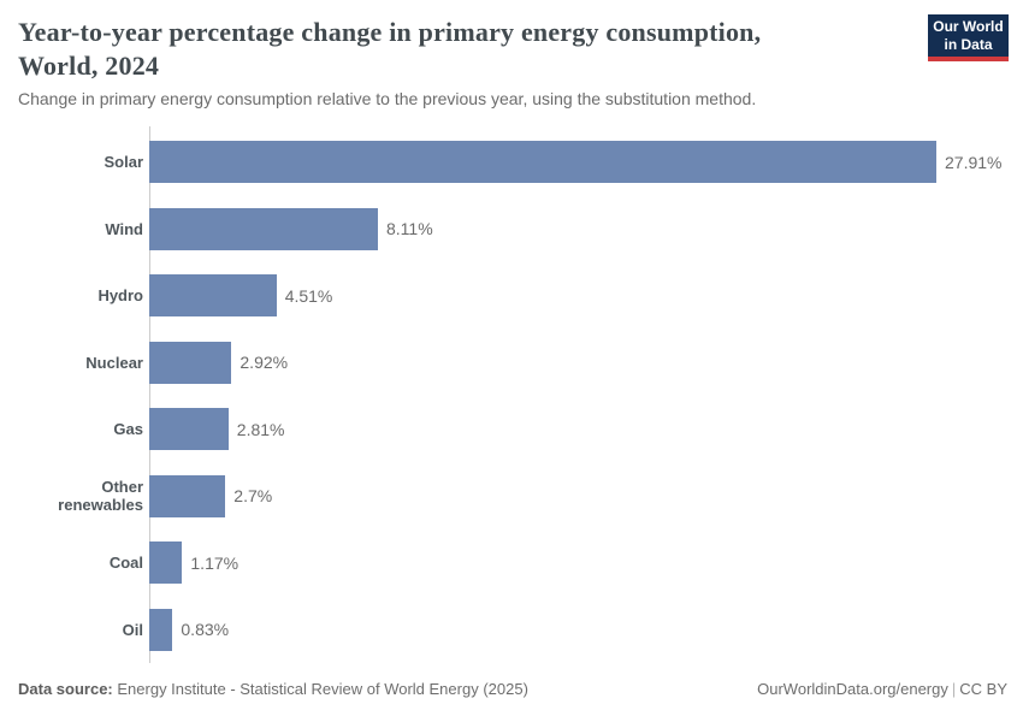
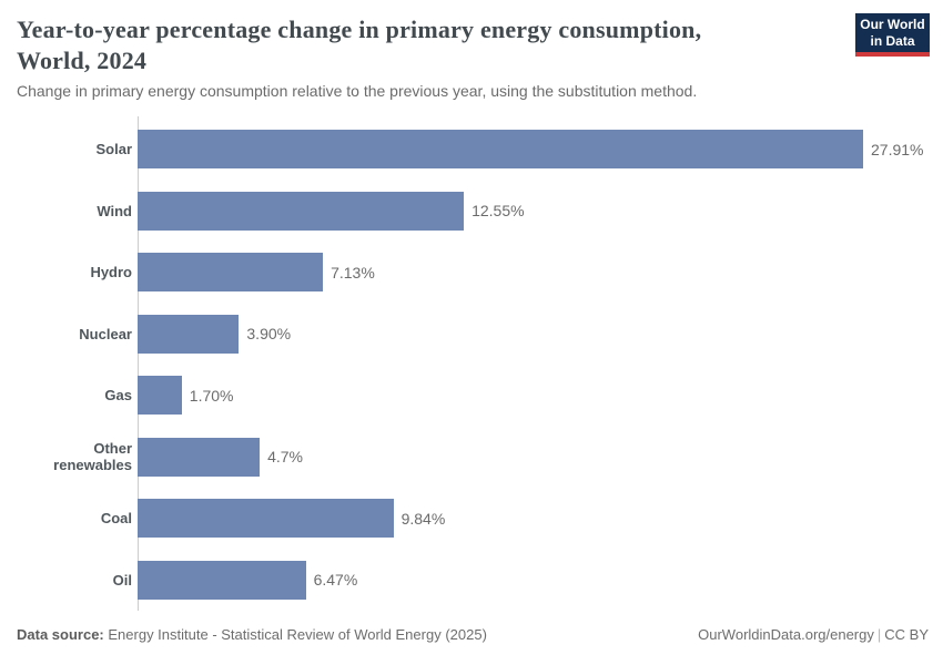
Wind: 8.11% -> 12.55%
Hydro: 4.51% -> 7.13%
Nuclear: 2.92% -> 3.90%
Gas: 2.81% -> 1.70%
Other renewables: 2.7% -> 4.7%
Coal: 1.17% -> 9.84%
Oil: 0.83% -> 6.47%
